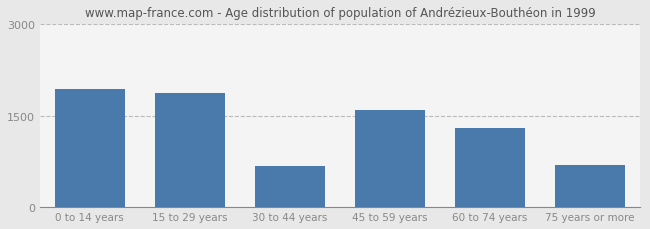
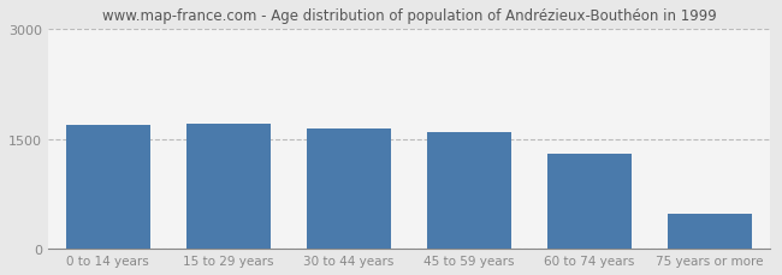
0 to 14 years: 1940 -> 1700
15 to 29 years: 1880 -> 1700
30 to 44 years: 680 -> 1640
75 years or more: 700 -> 480
